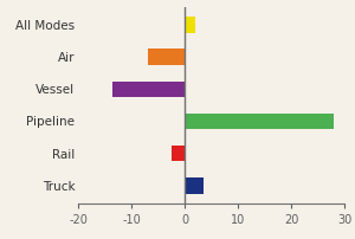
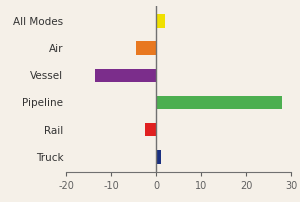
Air: -7.0 -> -4.5
Truck: 3.5 -> 1.0
